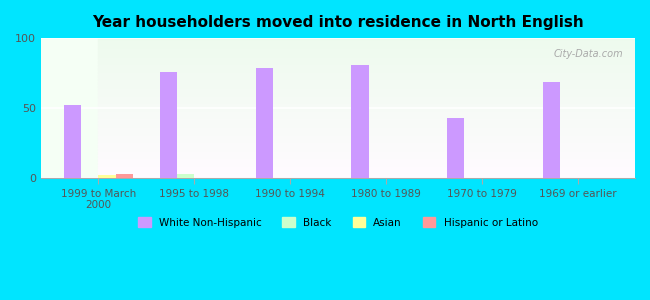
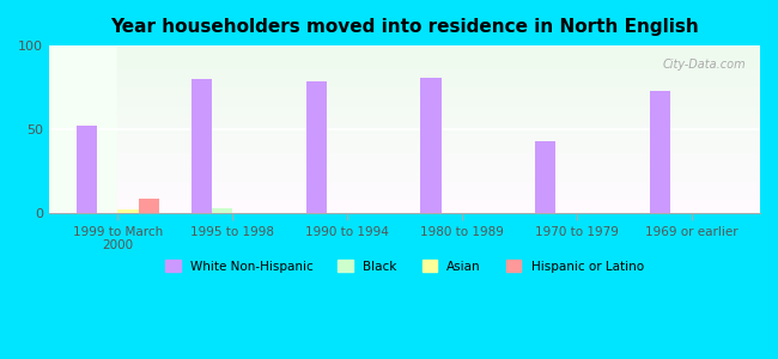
Hispanic or Latino/1999 to March 2000: 3 -> 9
White Non-Hispanic/1995 to 1998: 76 -> 80
White Non-Hispanic/1969 or earlier: 69 -> 73
